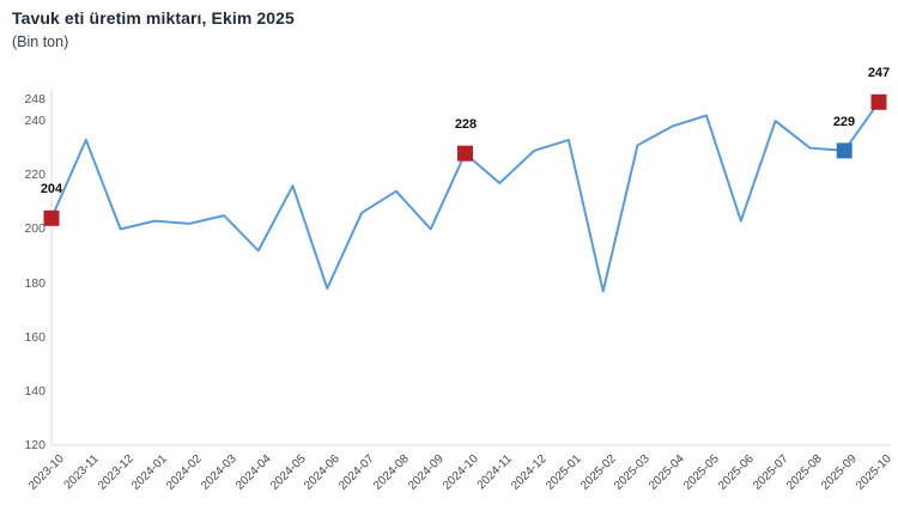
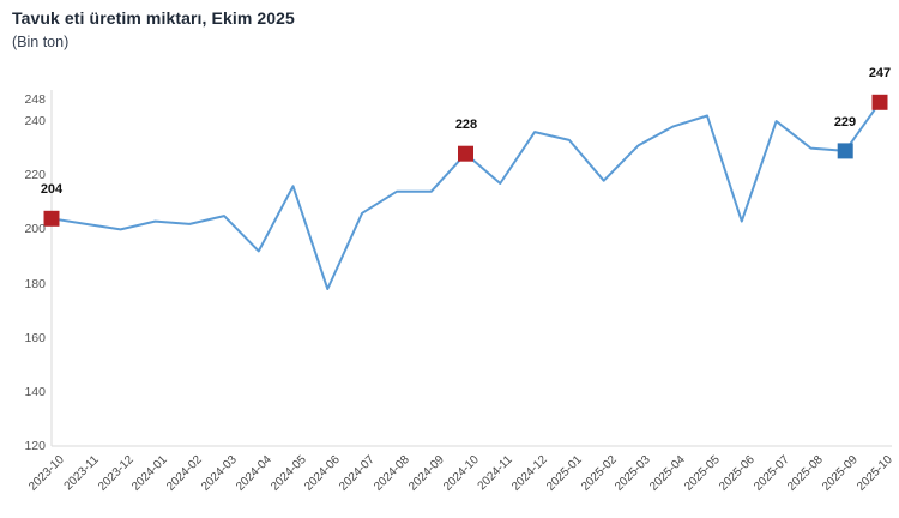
2023-11: 233 -> 202
2024-09: 200 -> 214
2024-12: 229 -> 236
2025-02: 177 -> 218
